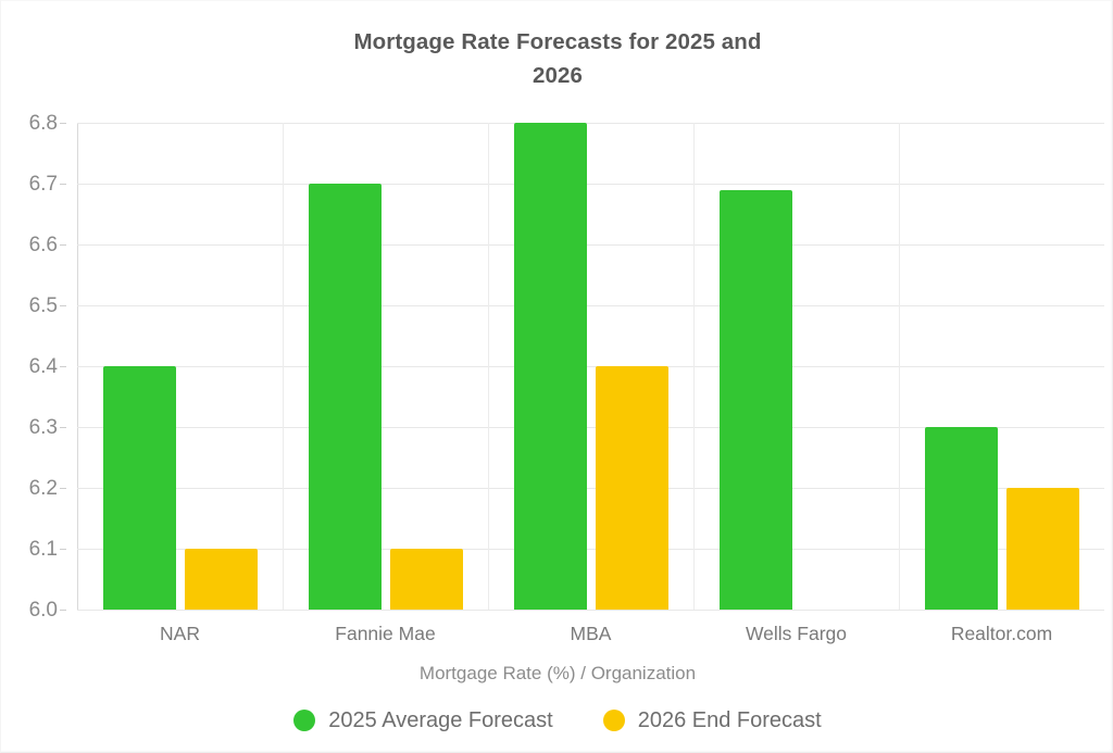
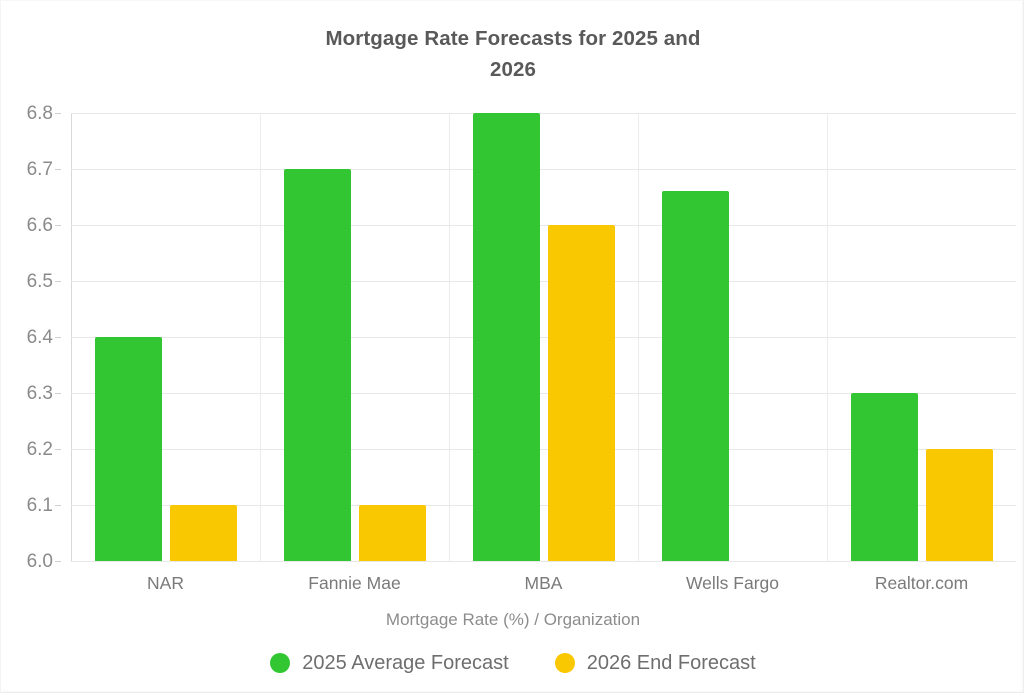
2026 End Forecast/MBA: 6.4 -> 6.6
2025 Average Forecast/Wells Fargo: 6.69 -> 6.66
